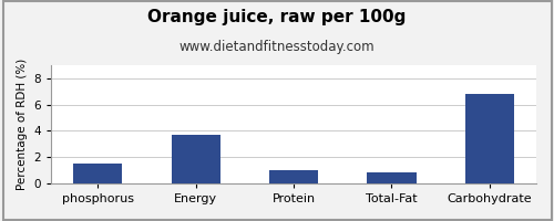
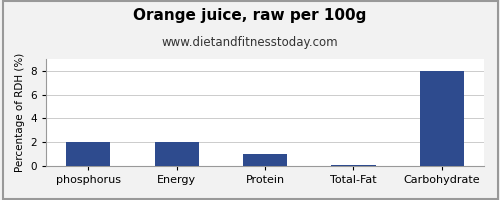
phosphorus: 1.5 -> 2.0
Energy: 3.7 -> 2.0
Total-Fat: 0.8 -> 0.1
Carbohydrate: 6.8 -> 8.0
